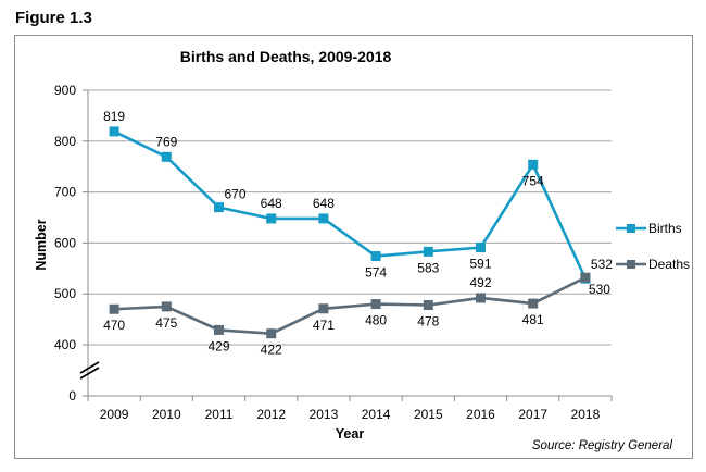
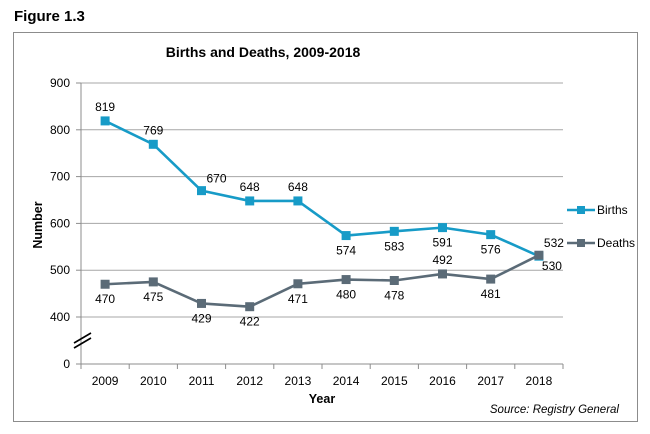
Births/2017: 754 -> 576
